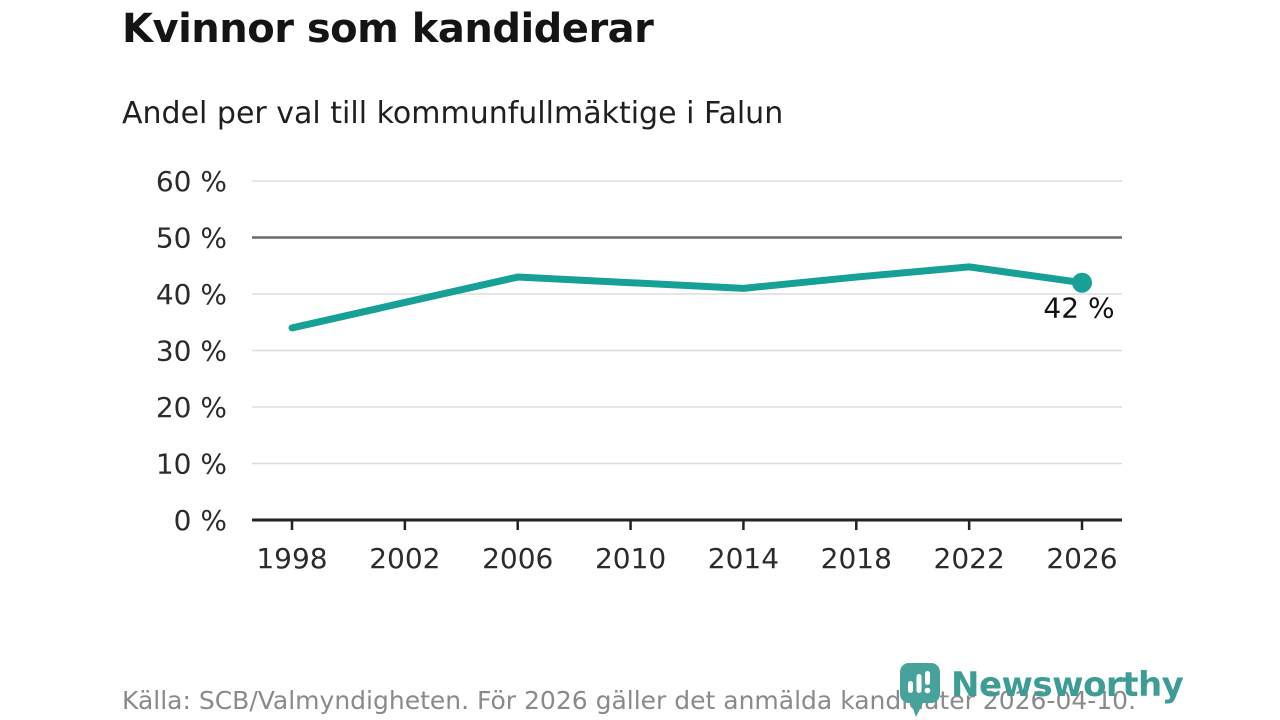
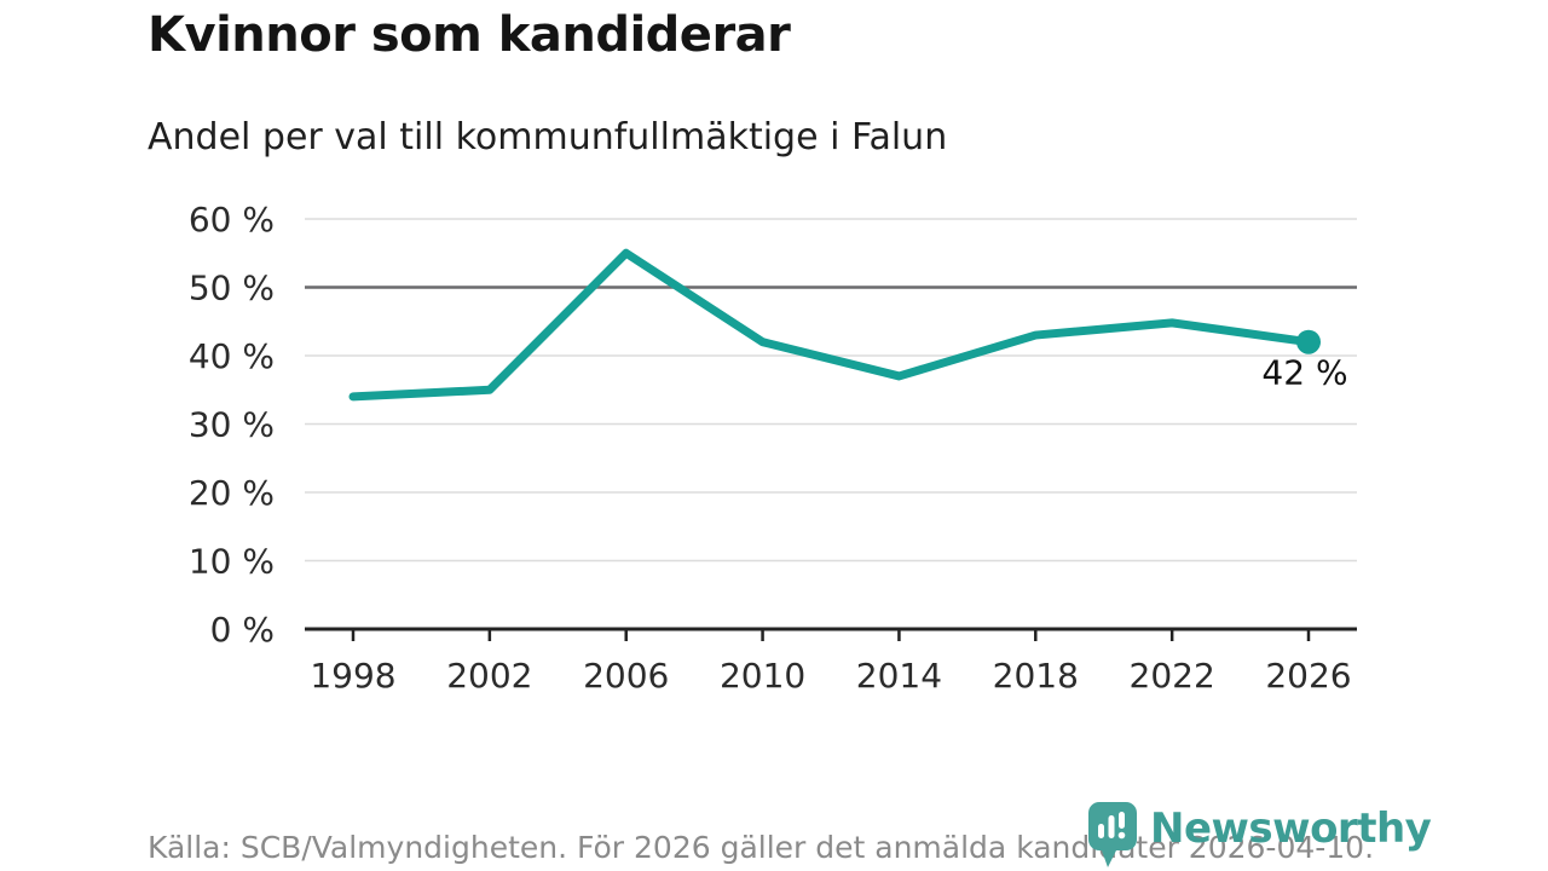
2002: 38% -> 35%
2006: 43% -> 55%
2014: 41% -> 37%
